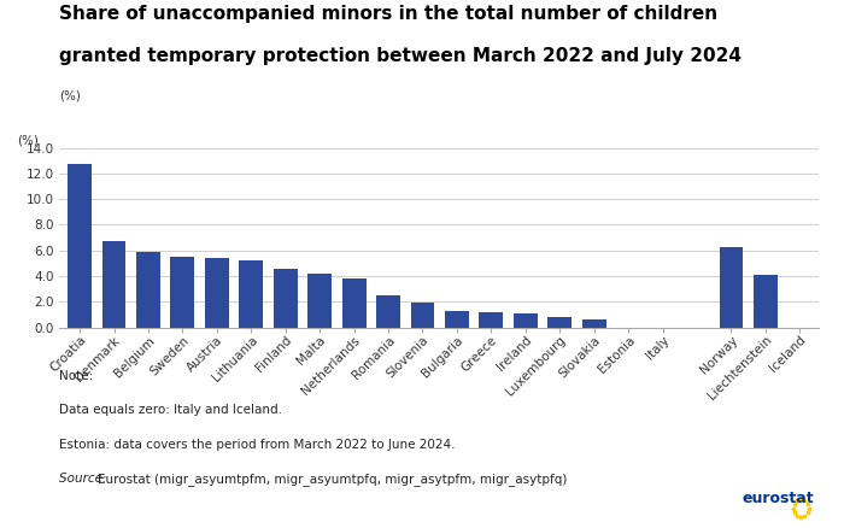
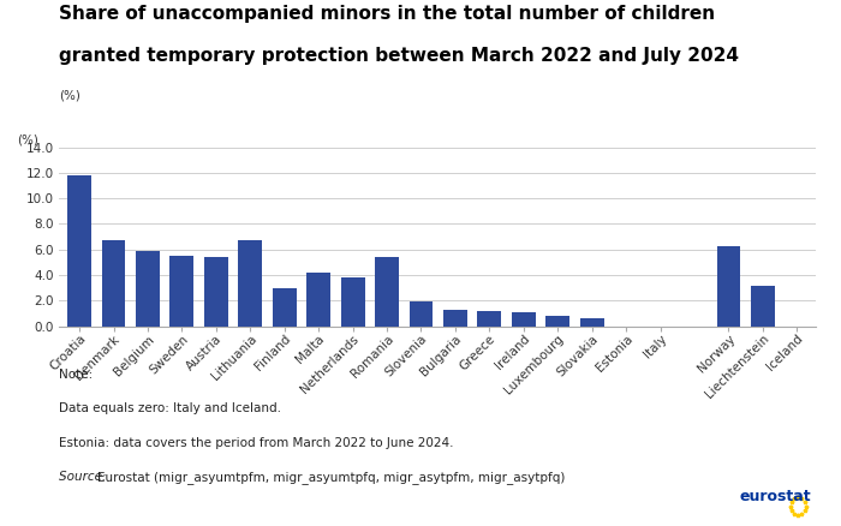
Croatia: 12.7 -> 11.8
Lithuania: 5.2 -> 6.7
Finland: 4.6 -> 3.0
Romania: 2.5 -> 5.4
Liechtenstein: 4.0 -> 3.2
